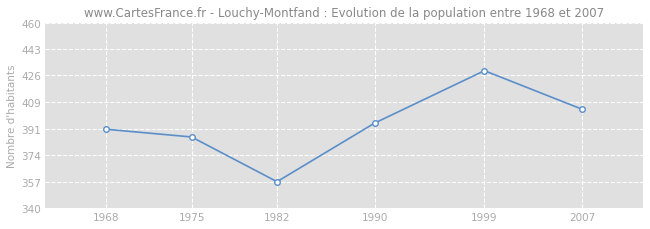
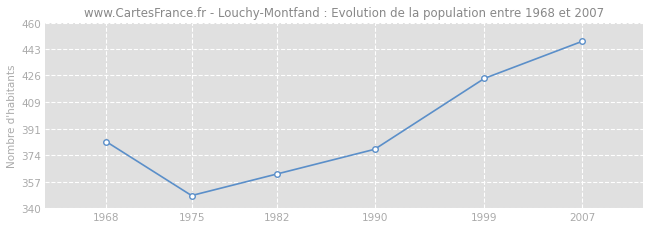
1968: 391 -> 383
1975: 386 -> 348
1982: 357 -> 362
1990: 395 -> 378
1999: 429 -> 424
2007: 404 -> 448
